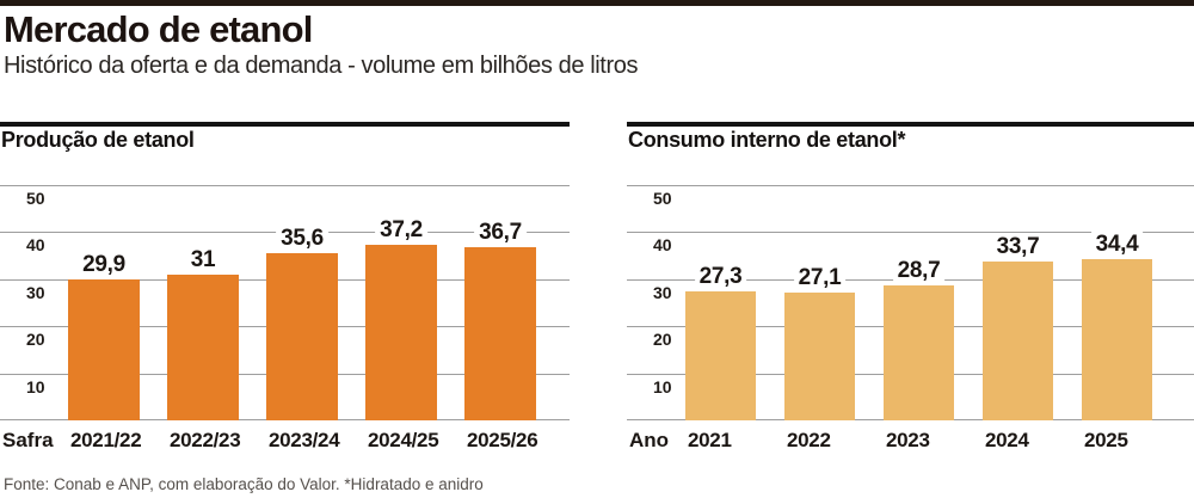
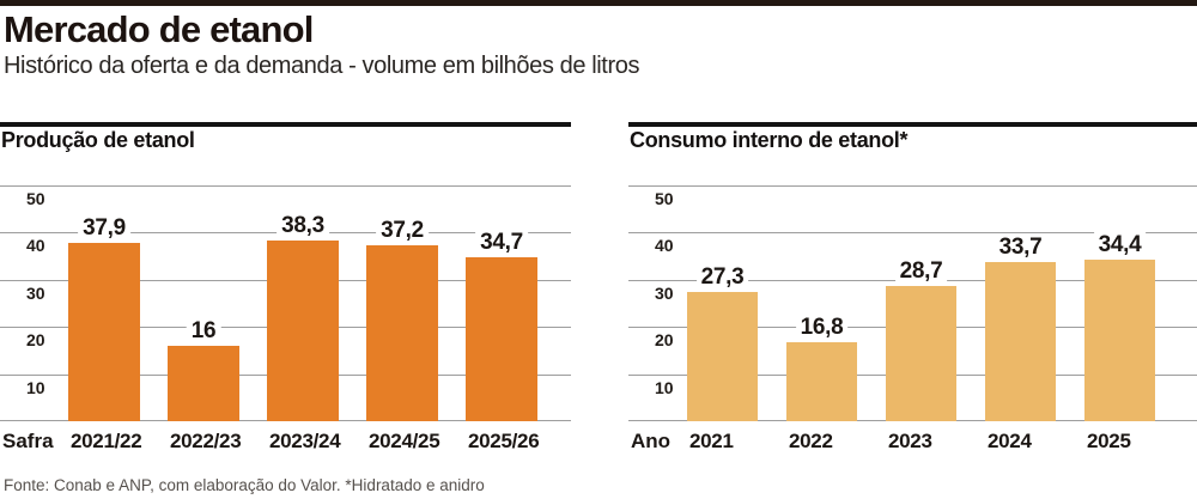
Produção de etanol/2021/22: 29,9 -> 37,9
Produção de etanol/2022/23: 31 -> 16
Produção de etanol/2023/24: 35,6 -> 38,3
Produção de etanol/2025/26: 36,7 -> 34,7
Consumo interno de etanol*/2022: 27,1 -> 16,8
